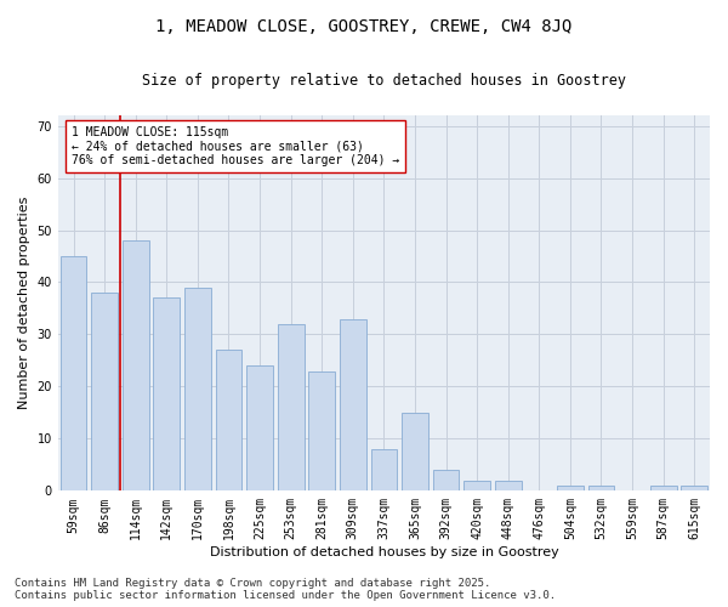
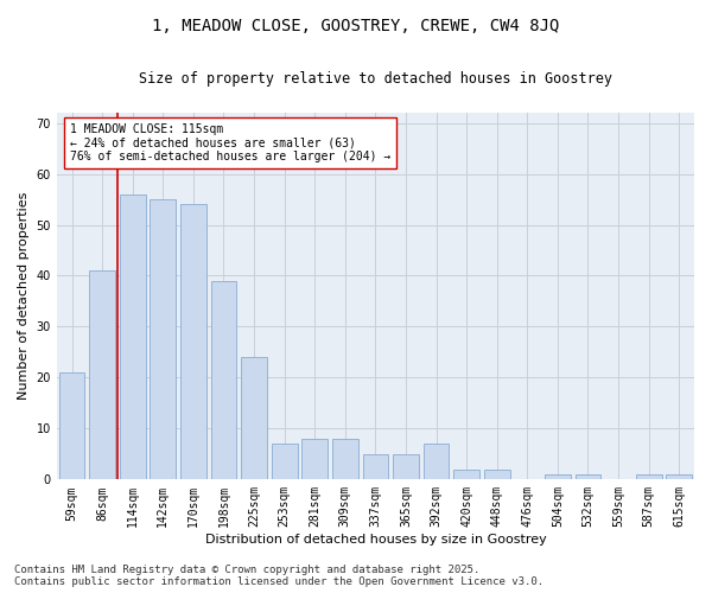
59sqm: 45 -> 21
86sqm: 38 -> 41
114sqm: 48 -> 56
142sqm: 37 -> 55
170sqm: 39 -> 54
198sqm: 27 -> 39
253sqm: 32 -> 7
281sqm: 23 -> 8
309sqm: 33 -> 8
337sqm: 8 -> 5
365sqm: 15 -> 5
392sqm: 4 -> 7
